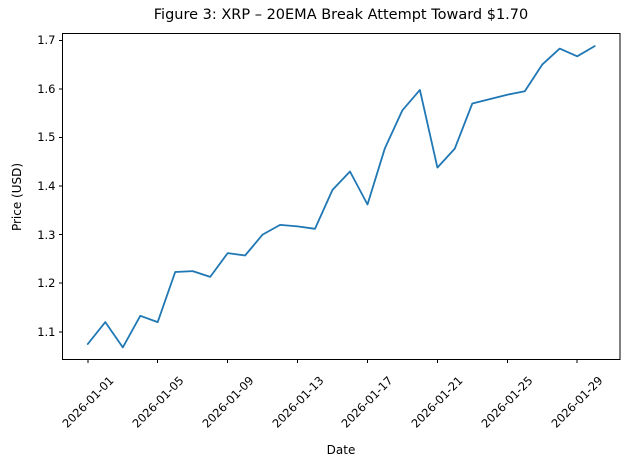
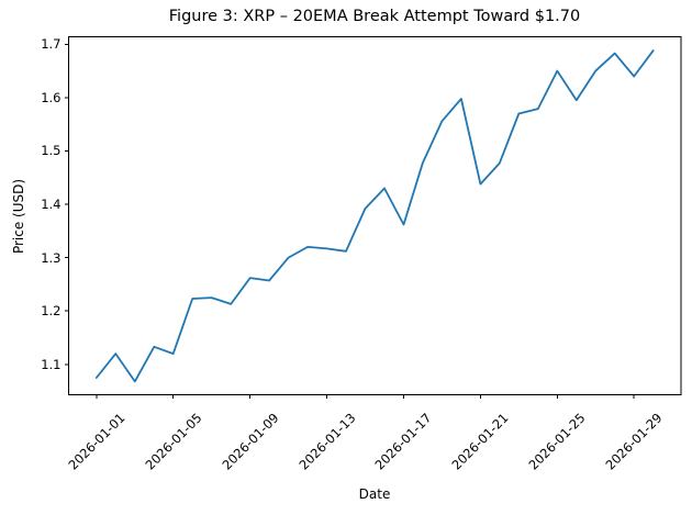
2026-01-25: 1.59 -> 1.65
2026-01-29: 1.67 -> 1.64
